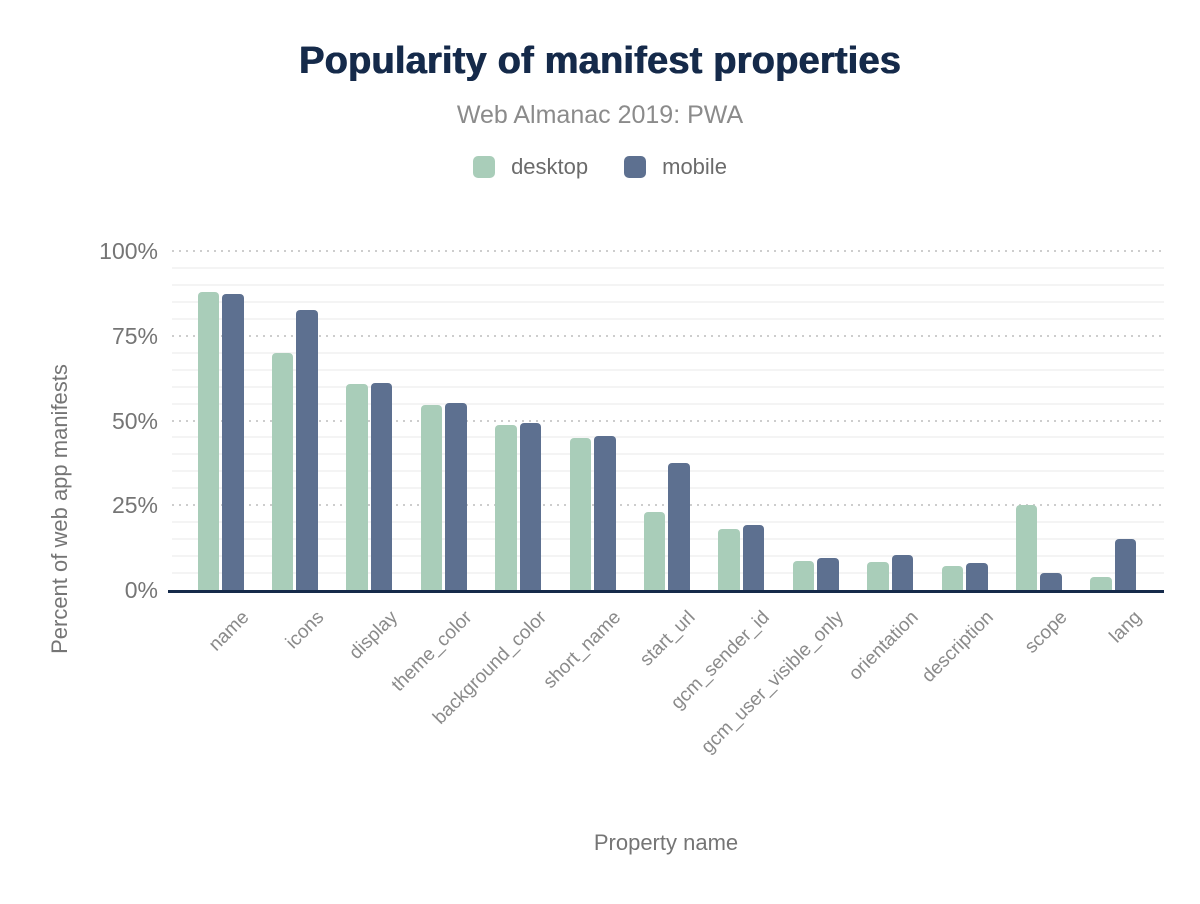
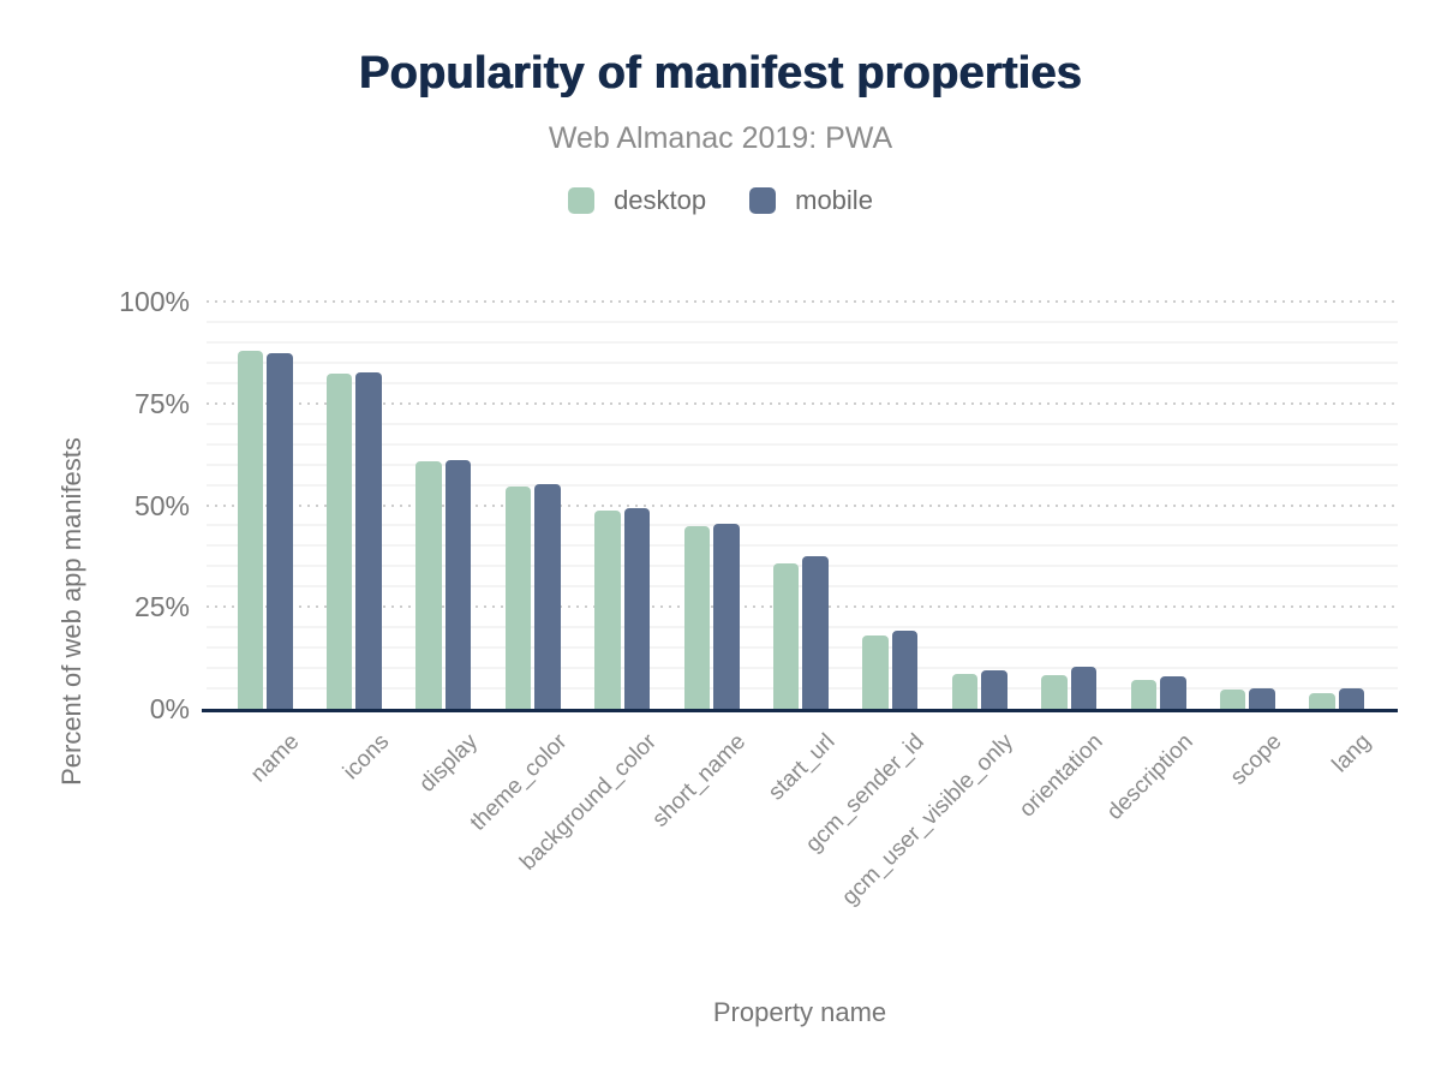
desktop/icons: 70% -> 82%
desktop/start_url: 23% -> 36%
desktop/scope: 25% -> 5%
mobile/lang: 15% -> 5%
